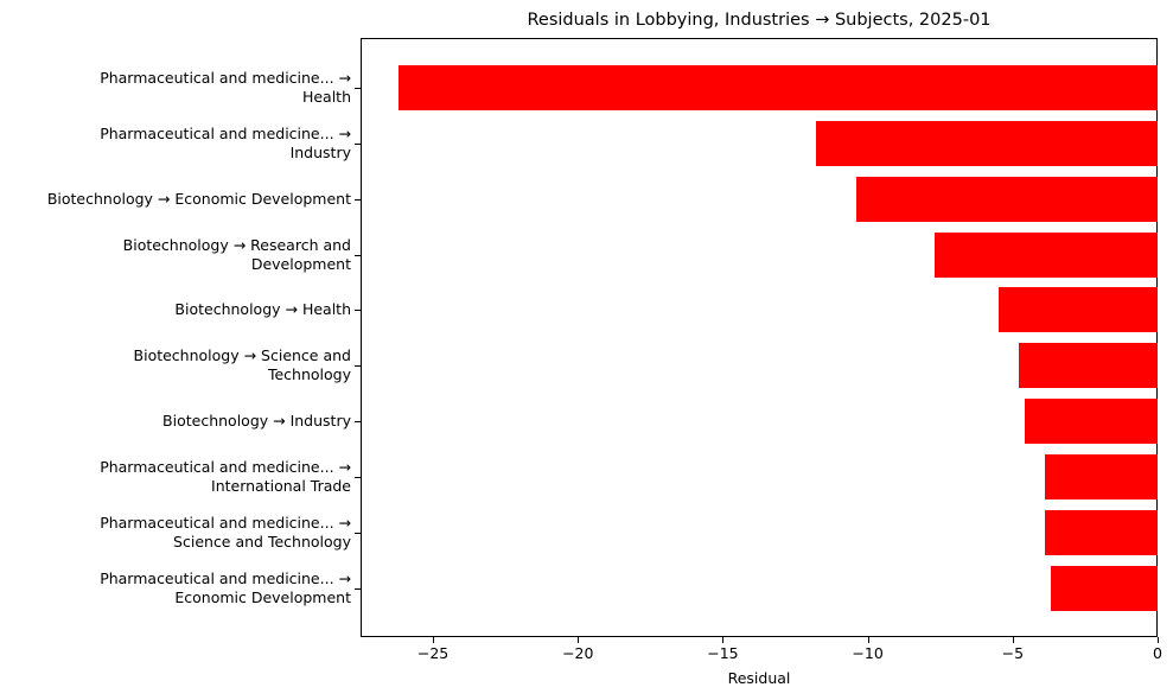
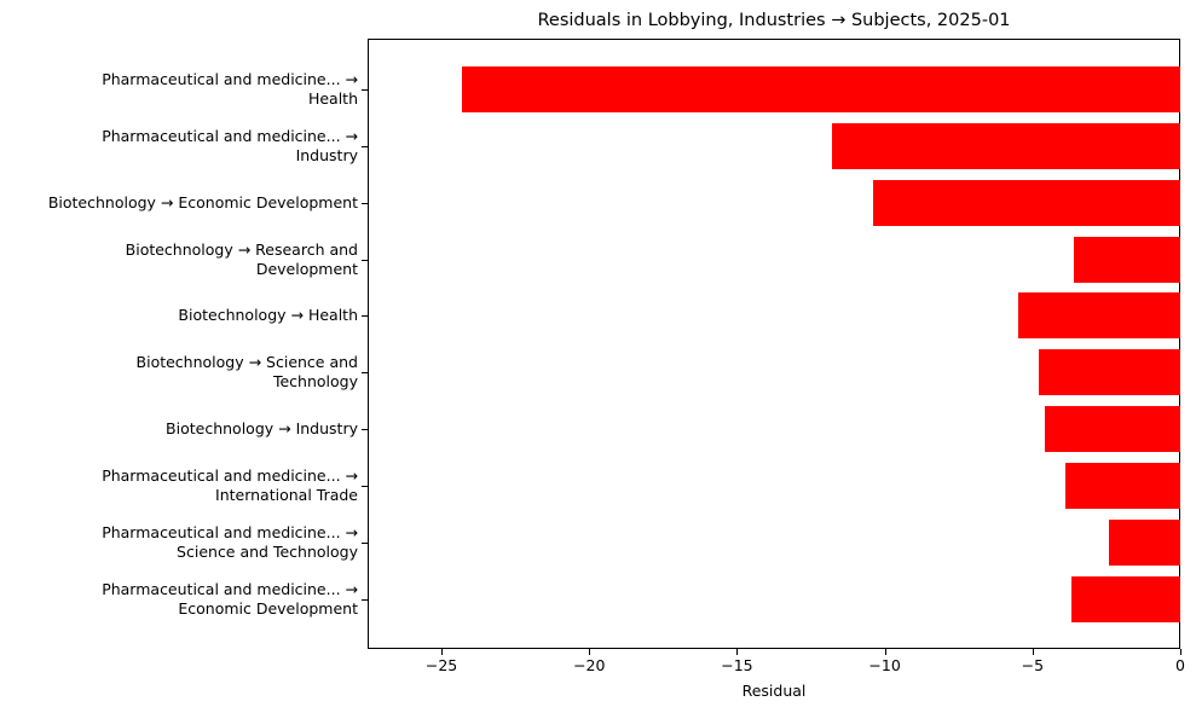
Pharmaceutical and medicine... → Health: -26.2 -> -24.3
Biotechnology → Research and Development: -7.7 -> -3.6
Pharmaceutical and medicine... → Science and Technology: -3.9 -> -2.4
